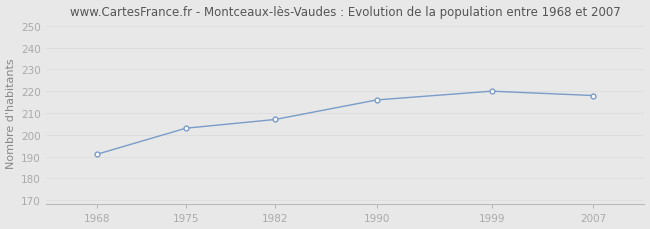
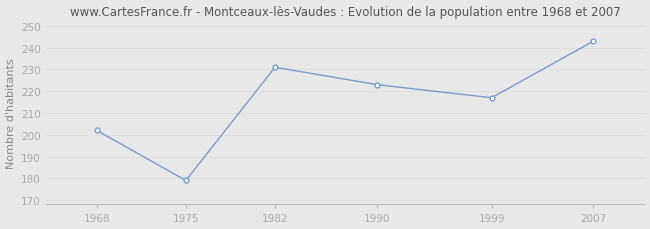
1968: 191 -> 202
1975: 203 -> 179
1982: 207 -> 231
1990: 216 -> 223
1999: 220 -> 217
2007: 218 -> 243
